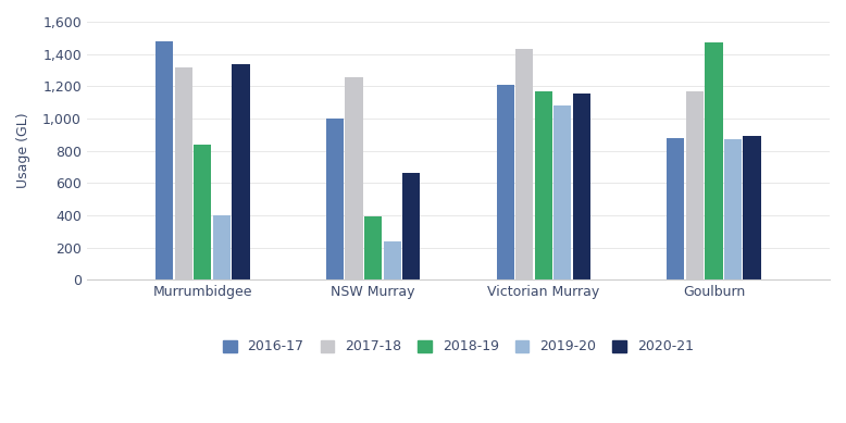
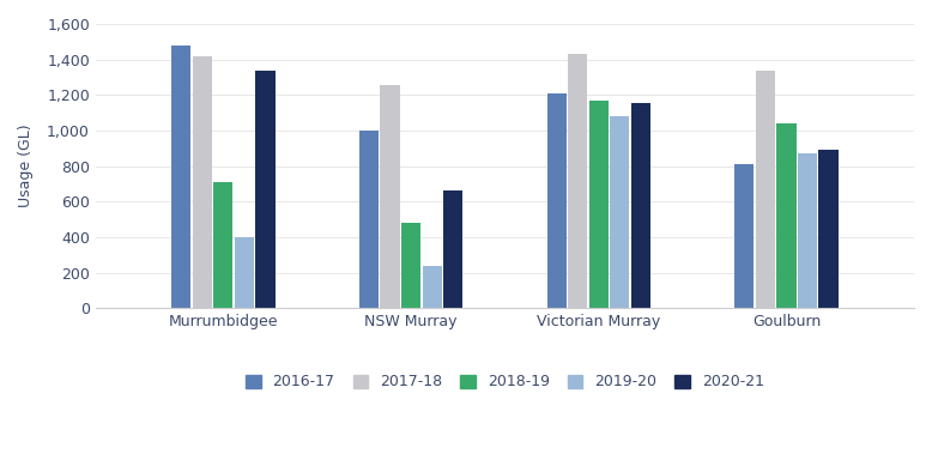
2017-18/Murrumbidgee: 1,320 -> 1,420
2018-19/Murrumbidgee: 840 -> 710
2018-19/NSW Murray: 390 -> 480
2016-17/Goulburn: 880 -> 810
2017-18/Goulburn: 1,170 -> 1,340
2018-19/Goulburn: 1,470 -> 1,040
